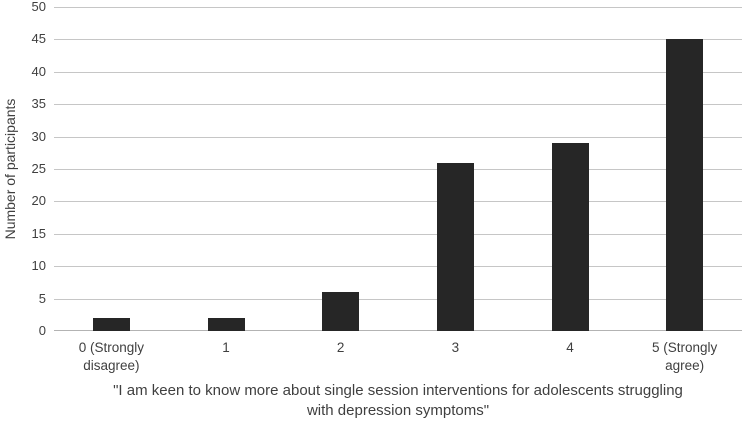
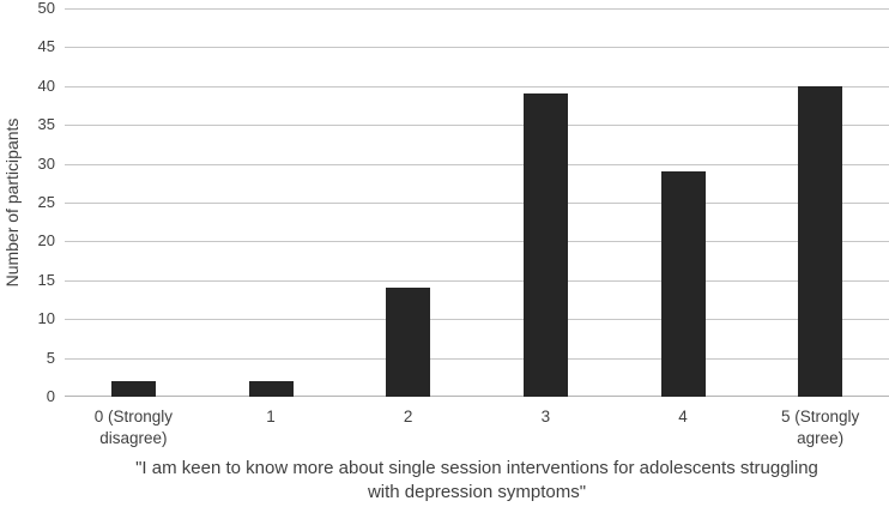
2: 6 -> 14
3: 26 -> 39
5 (Strongly agree): 45 -> 40
